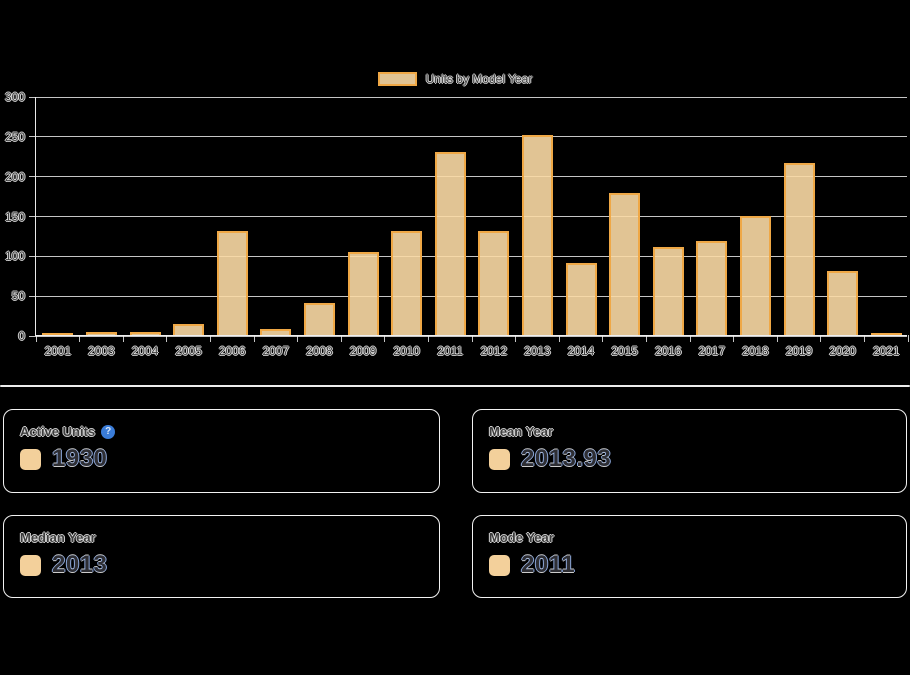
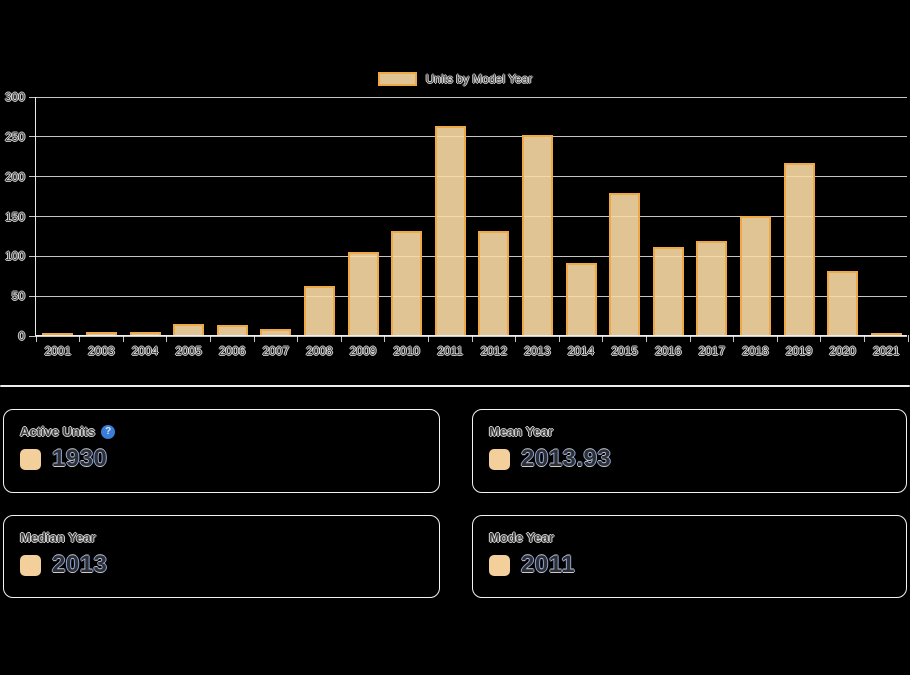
2006: 130 -> 10
2008: 40 -> 60
2011: 230 -> 260
